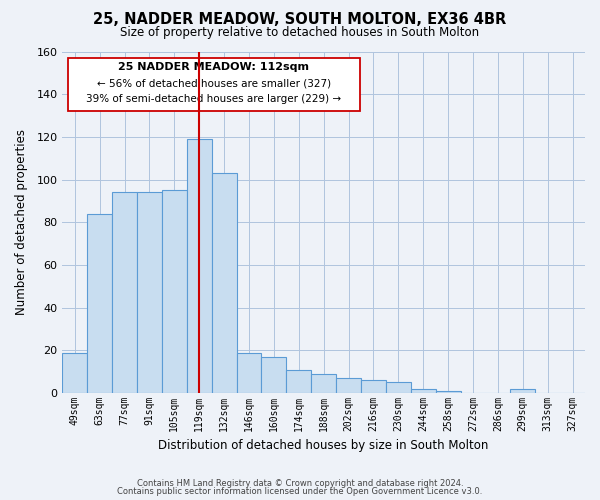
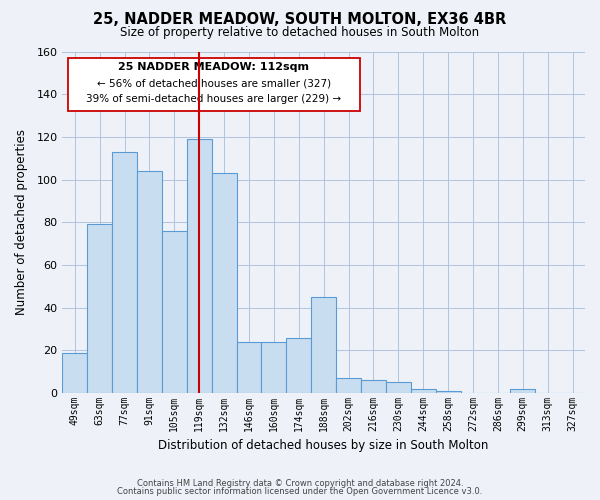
63sqm: 84 -> 79
77sqm: 94 -> 113
91sqm: 94 -> 104
105sqm: 95 -> 76
146sqm: 19 -> 24
160sqm: 17 -> 24
174sqm: 11 -> 26
188sqm: 9 -> 45
